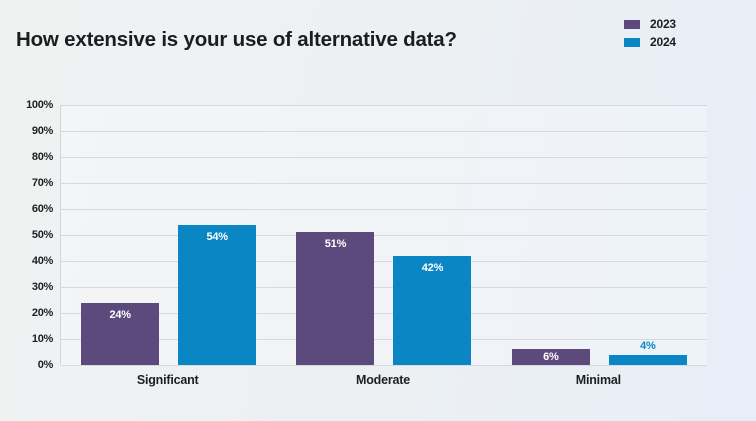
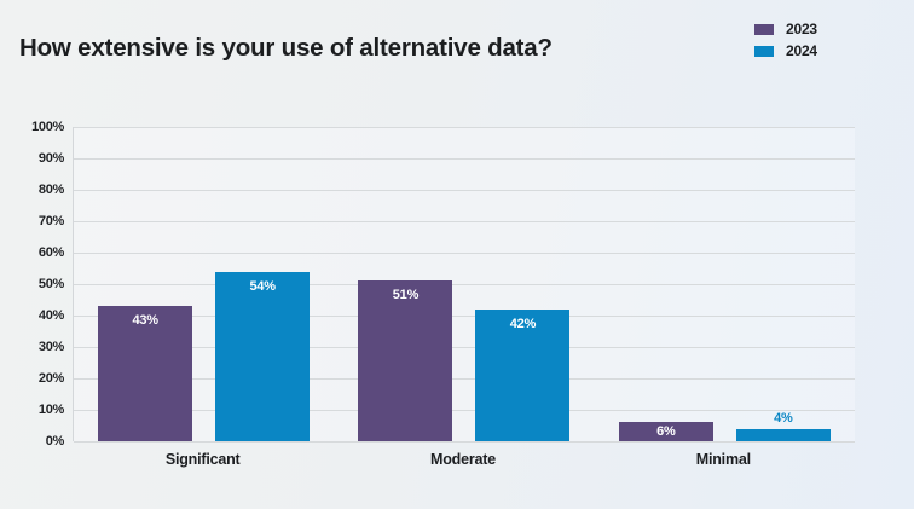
2023/Significant: 24% -> 43%
